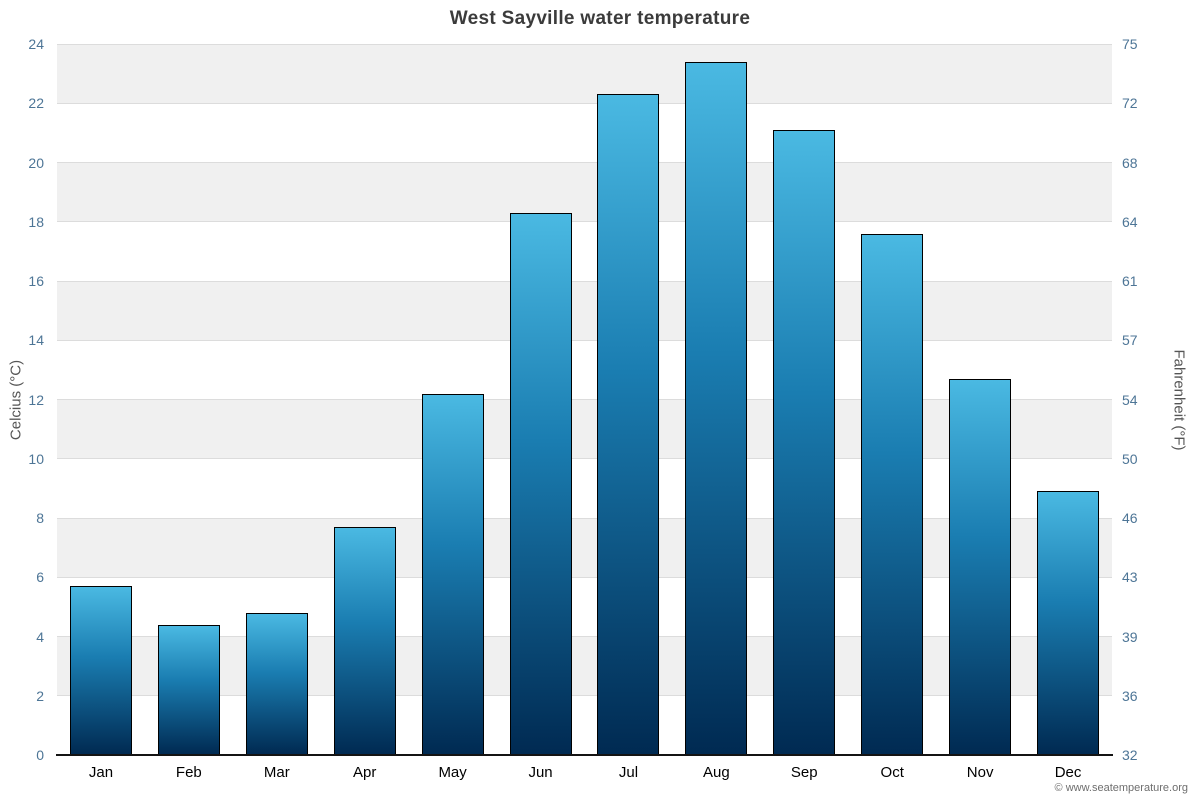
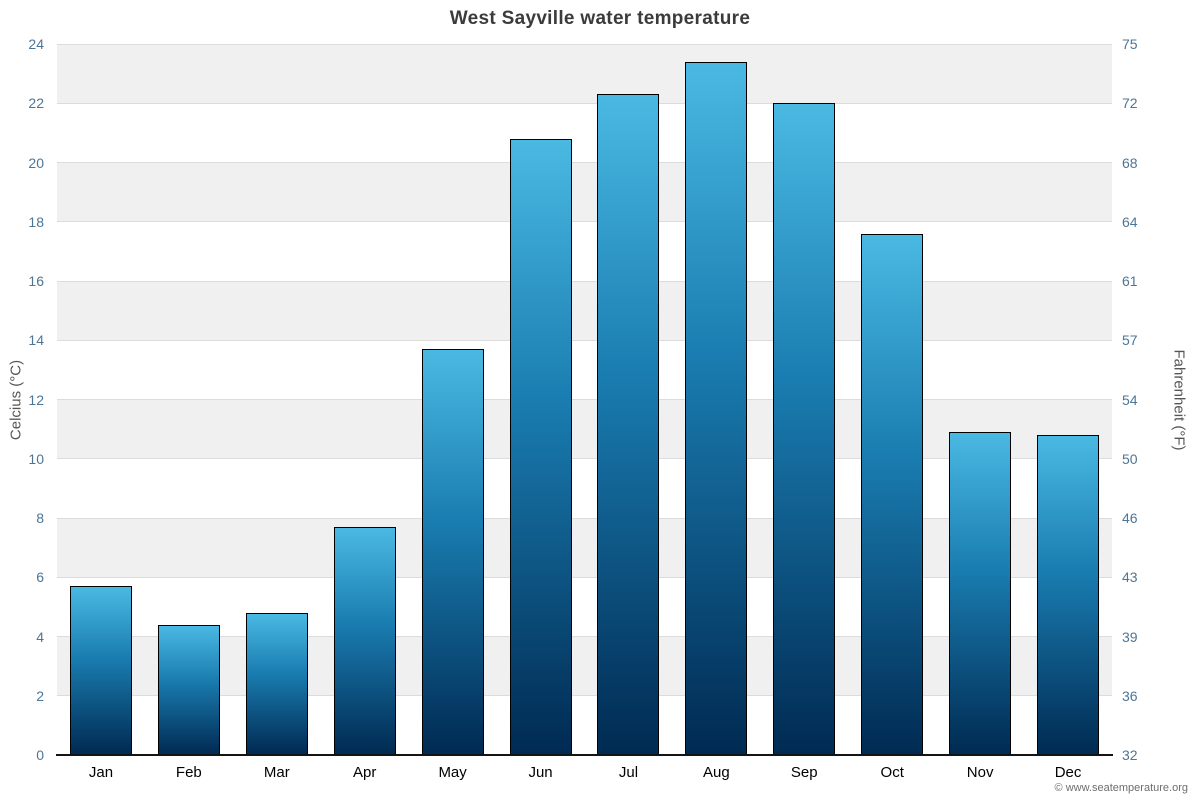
May: 12.2 -> 13.7
Jun: 18.3 -> 20.8
Sep: 21.1 -> 22.0
Nov: 12.7 -> 10.9
Dec: 8.9 -> 10.8
